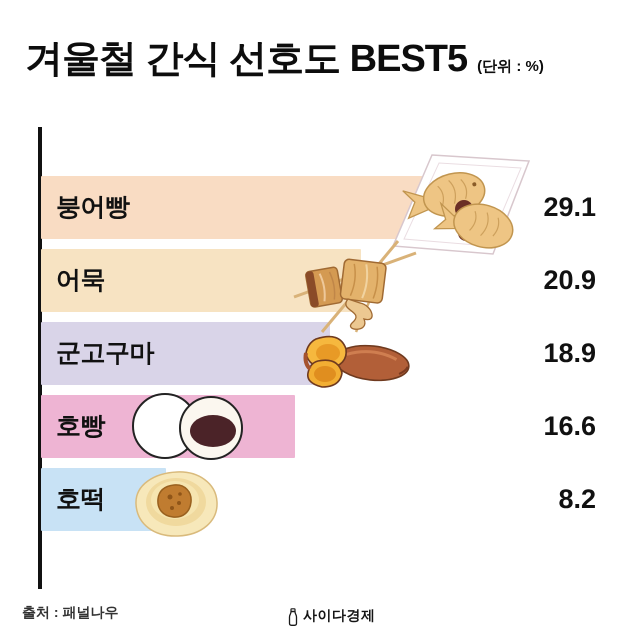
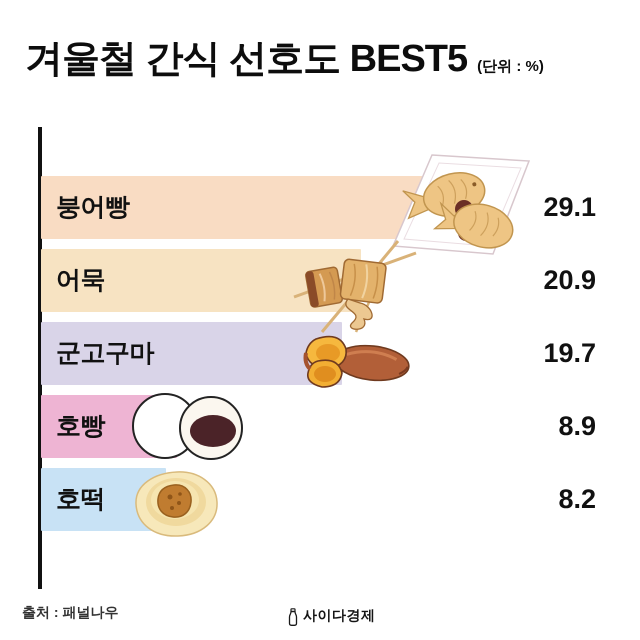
군고구마: 18.9 -> 19.7
호빵: 16.6 -> 8.9
